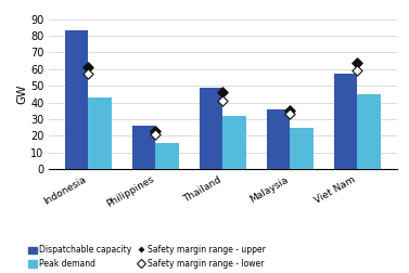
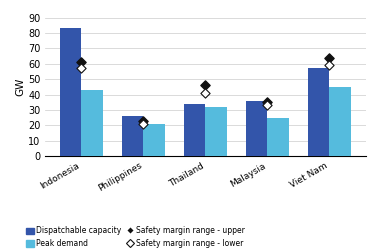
Peak demand/Philippines: 16 -> 21
Dispatchable capacity/Thailand: 49 -> 34
